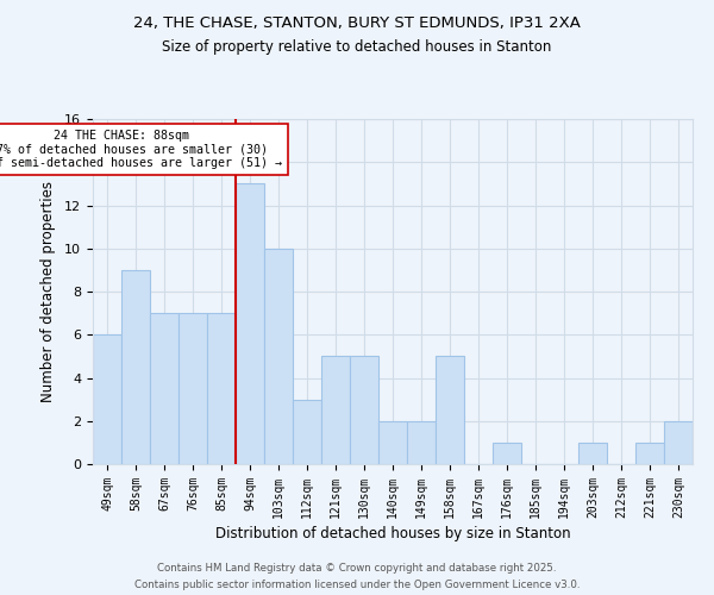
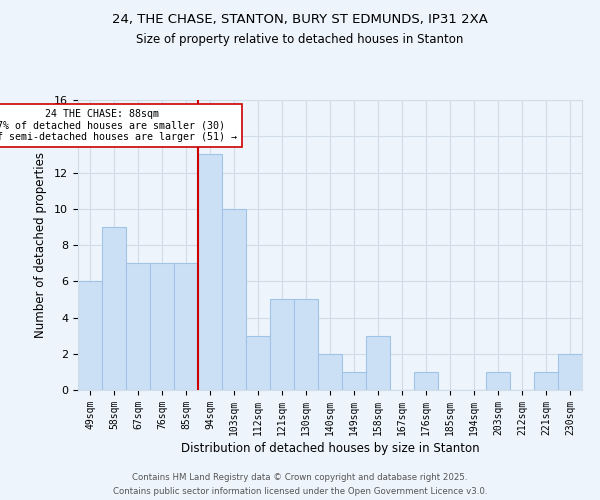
149sqm: 2 -> 1
158sqm: 5 -> 3
